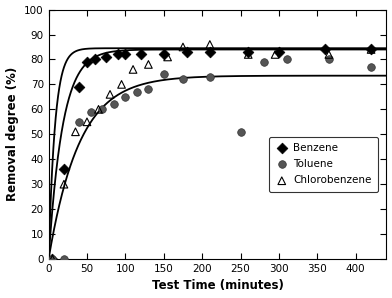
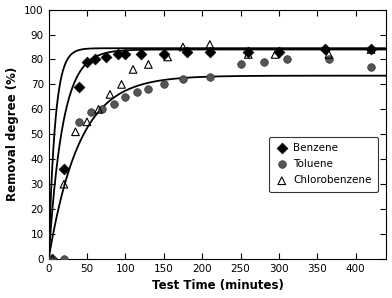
Toluene/150: 74 -> 70
Toluene/250: 51 -> 78
